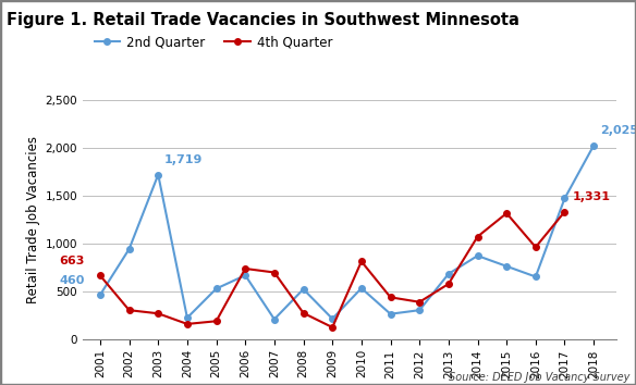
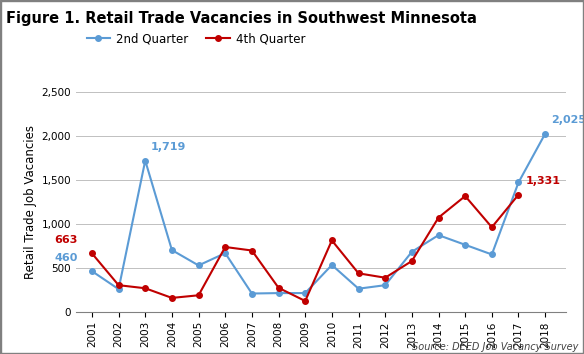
2nd Quarter/2002: 940 -> 260
2nd Quarter/2004: 220 -> 700
2nd Quarter/2008: 520 -> 210
